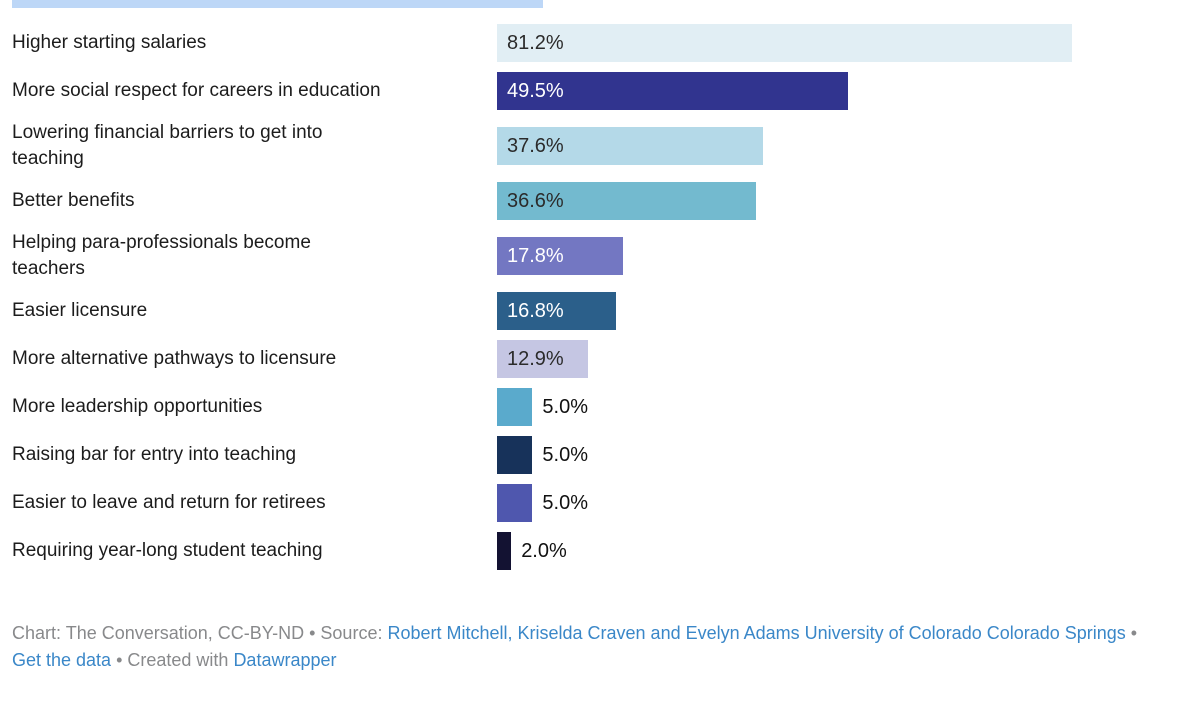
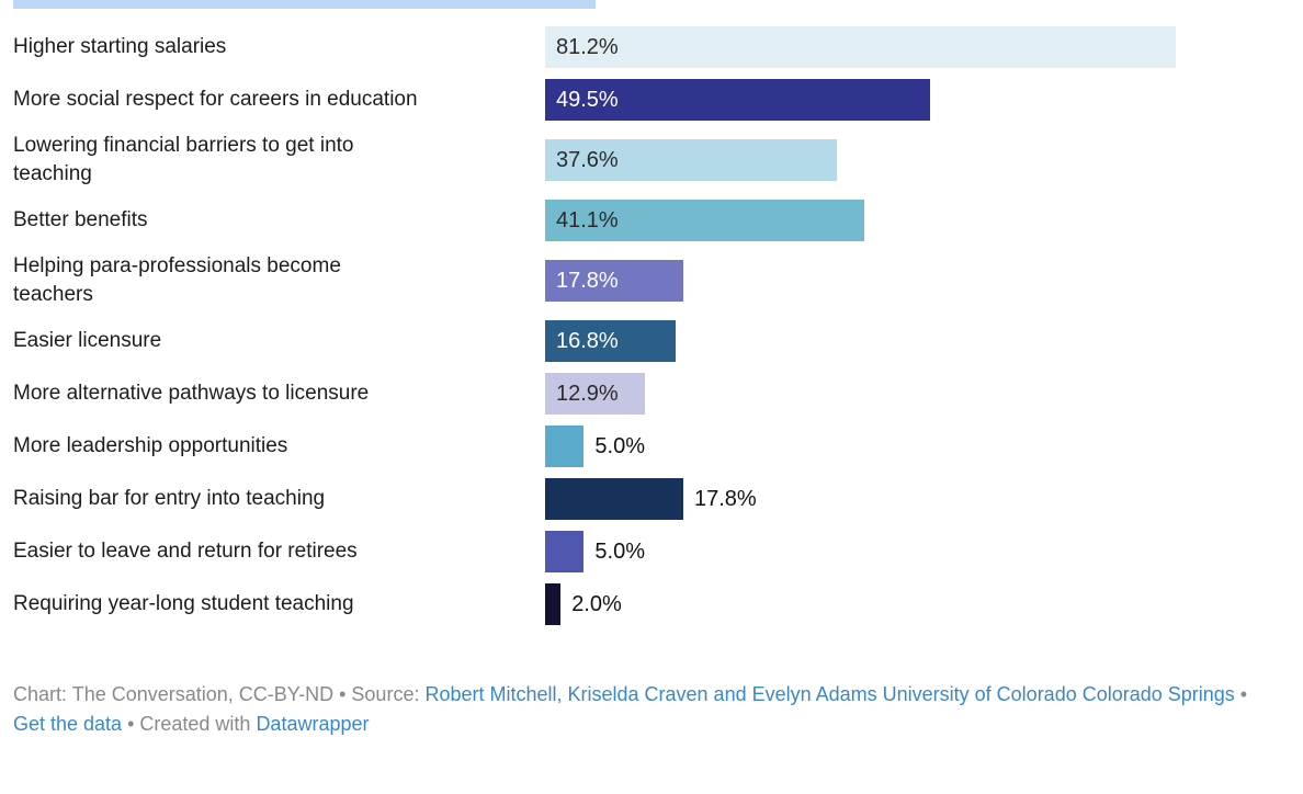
Better benefits: 36.6% -> 41.1%
Raising bar for entry into teaching: 5.0% -> 17.8%
